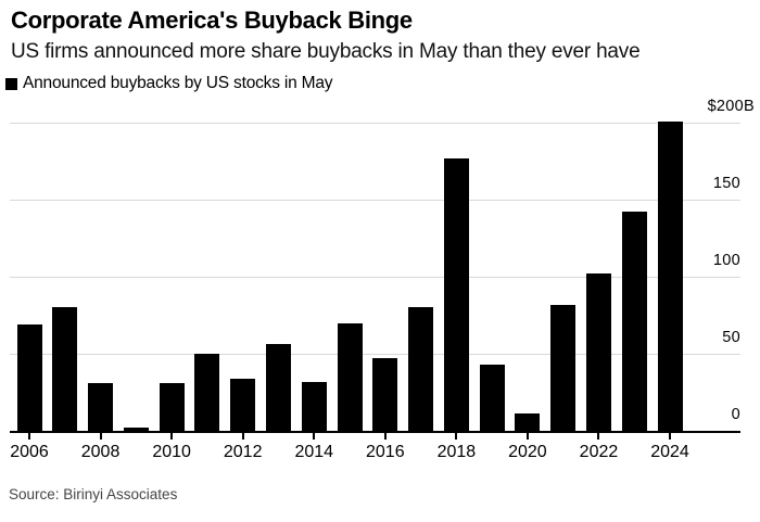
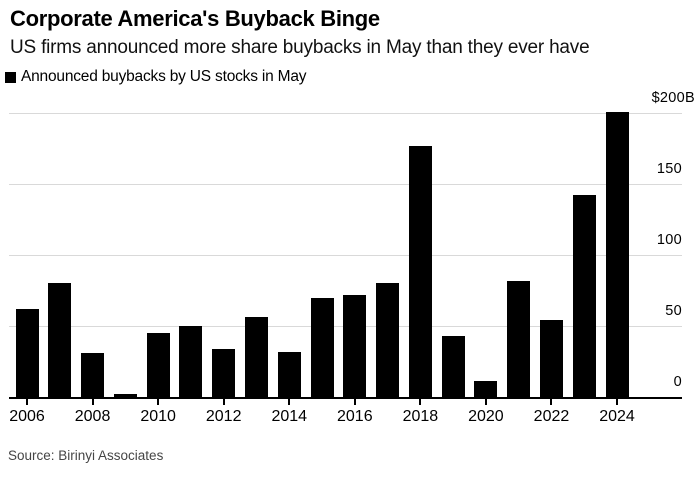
2006: 69 -> 62
2010: 31 -> 45
2016: 47 -> 72
2022: 102 -> 54
